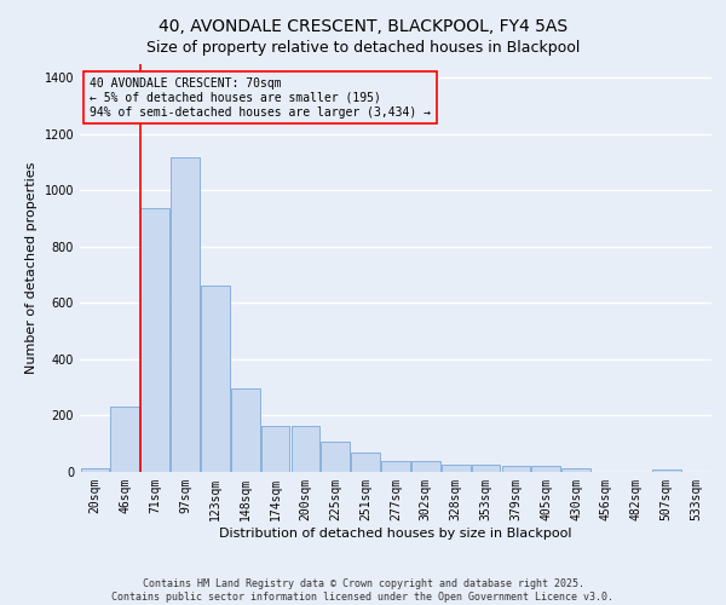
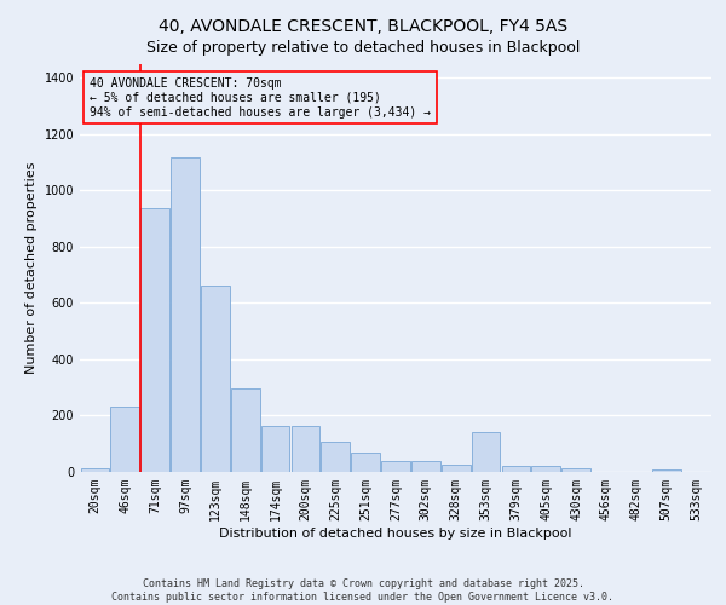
353sqm: 25 -> 140
